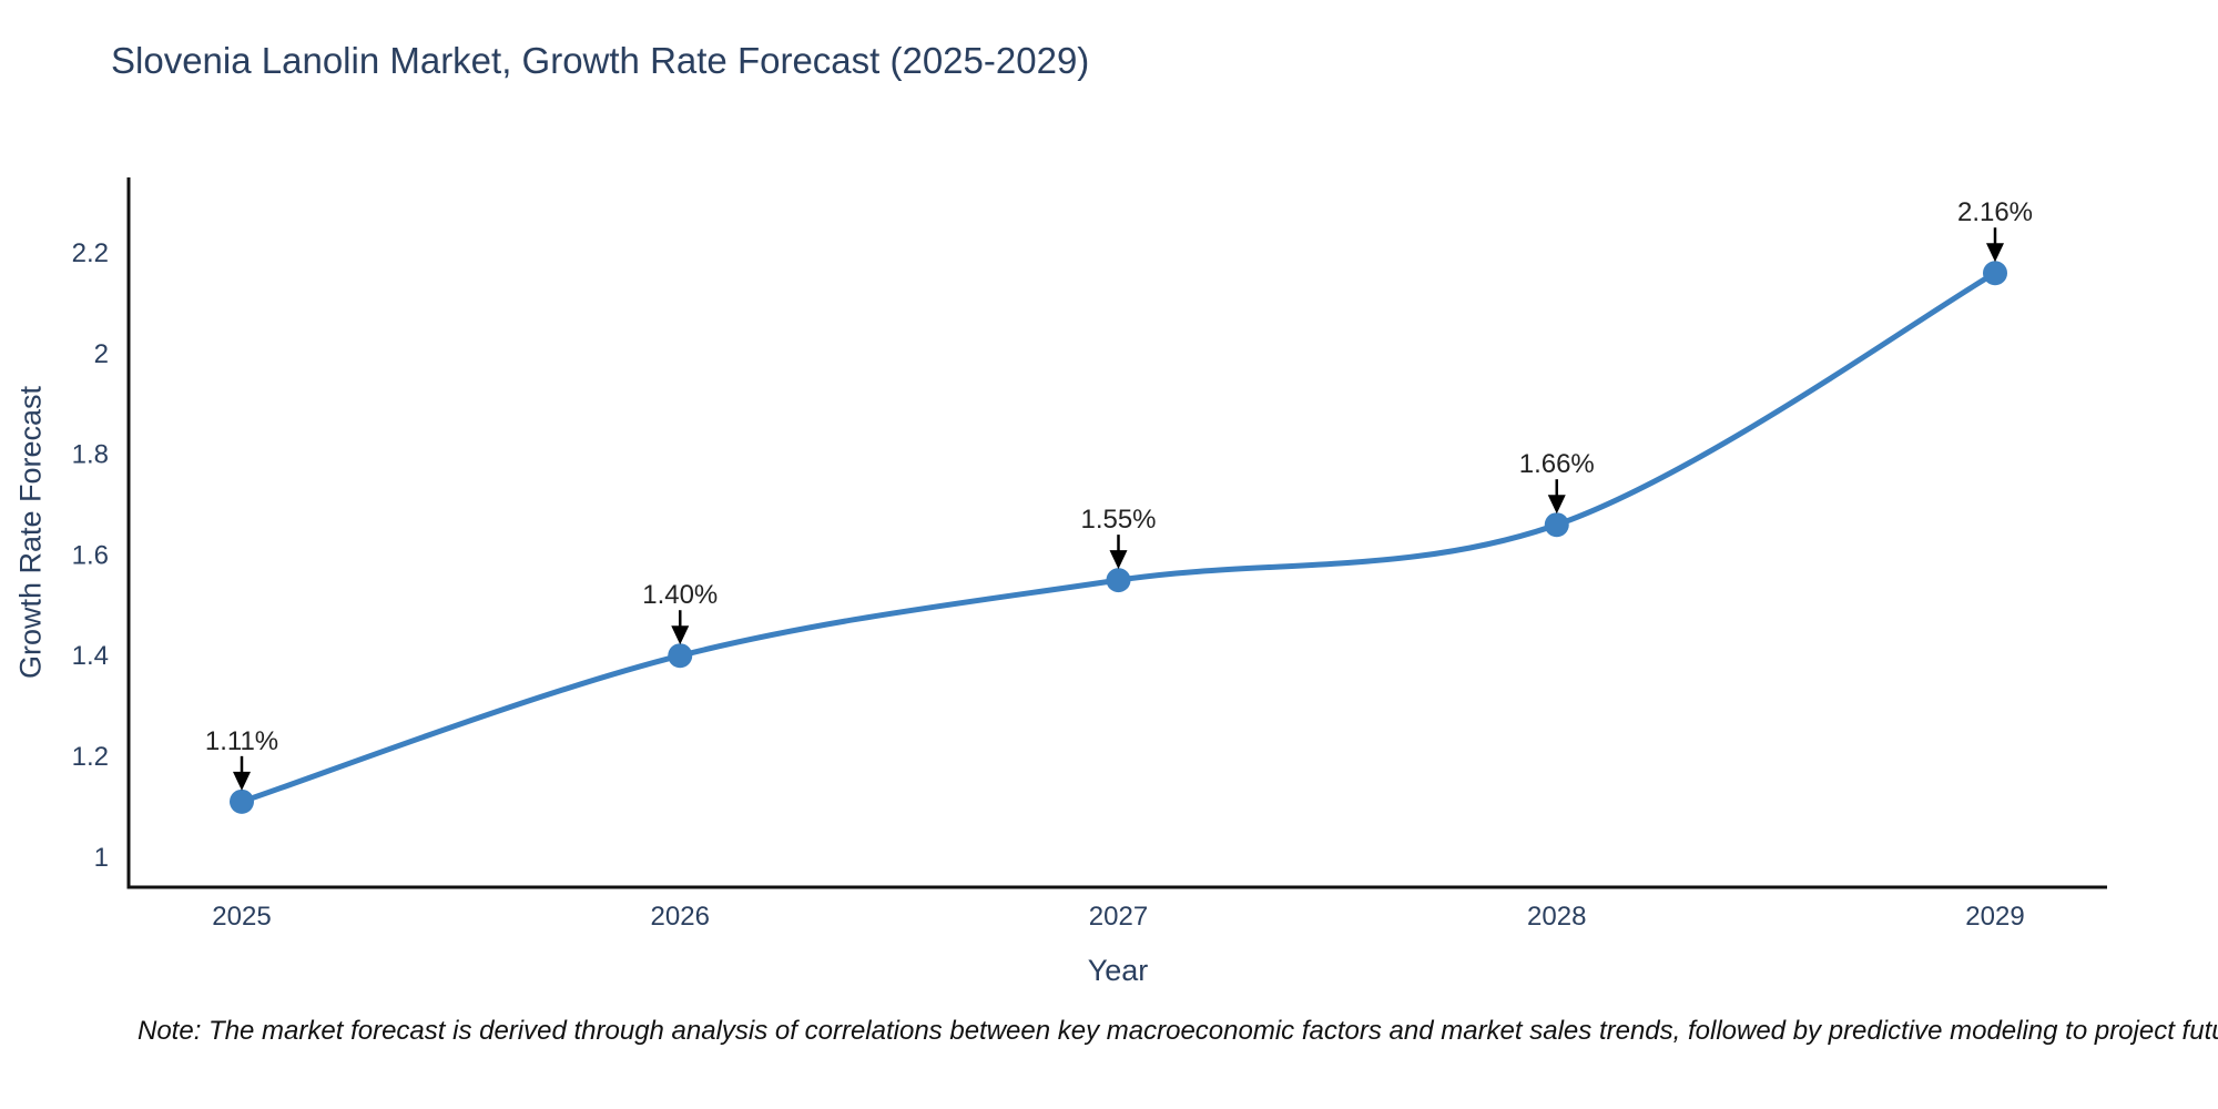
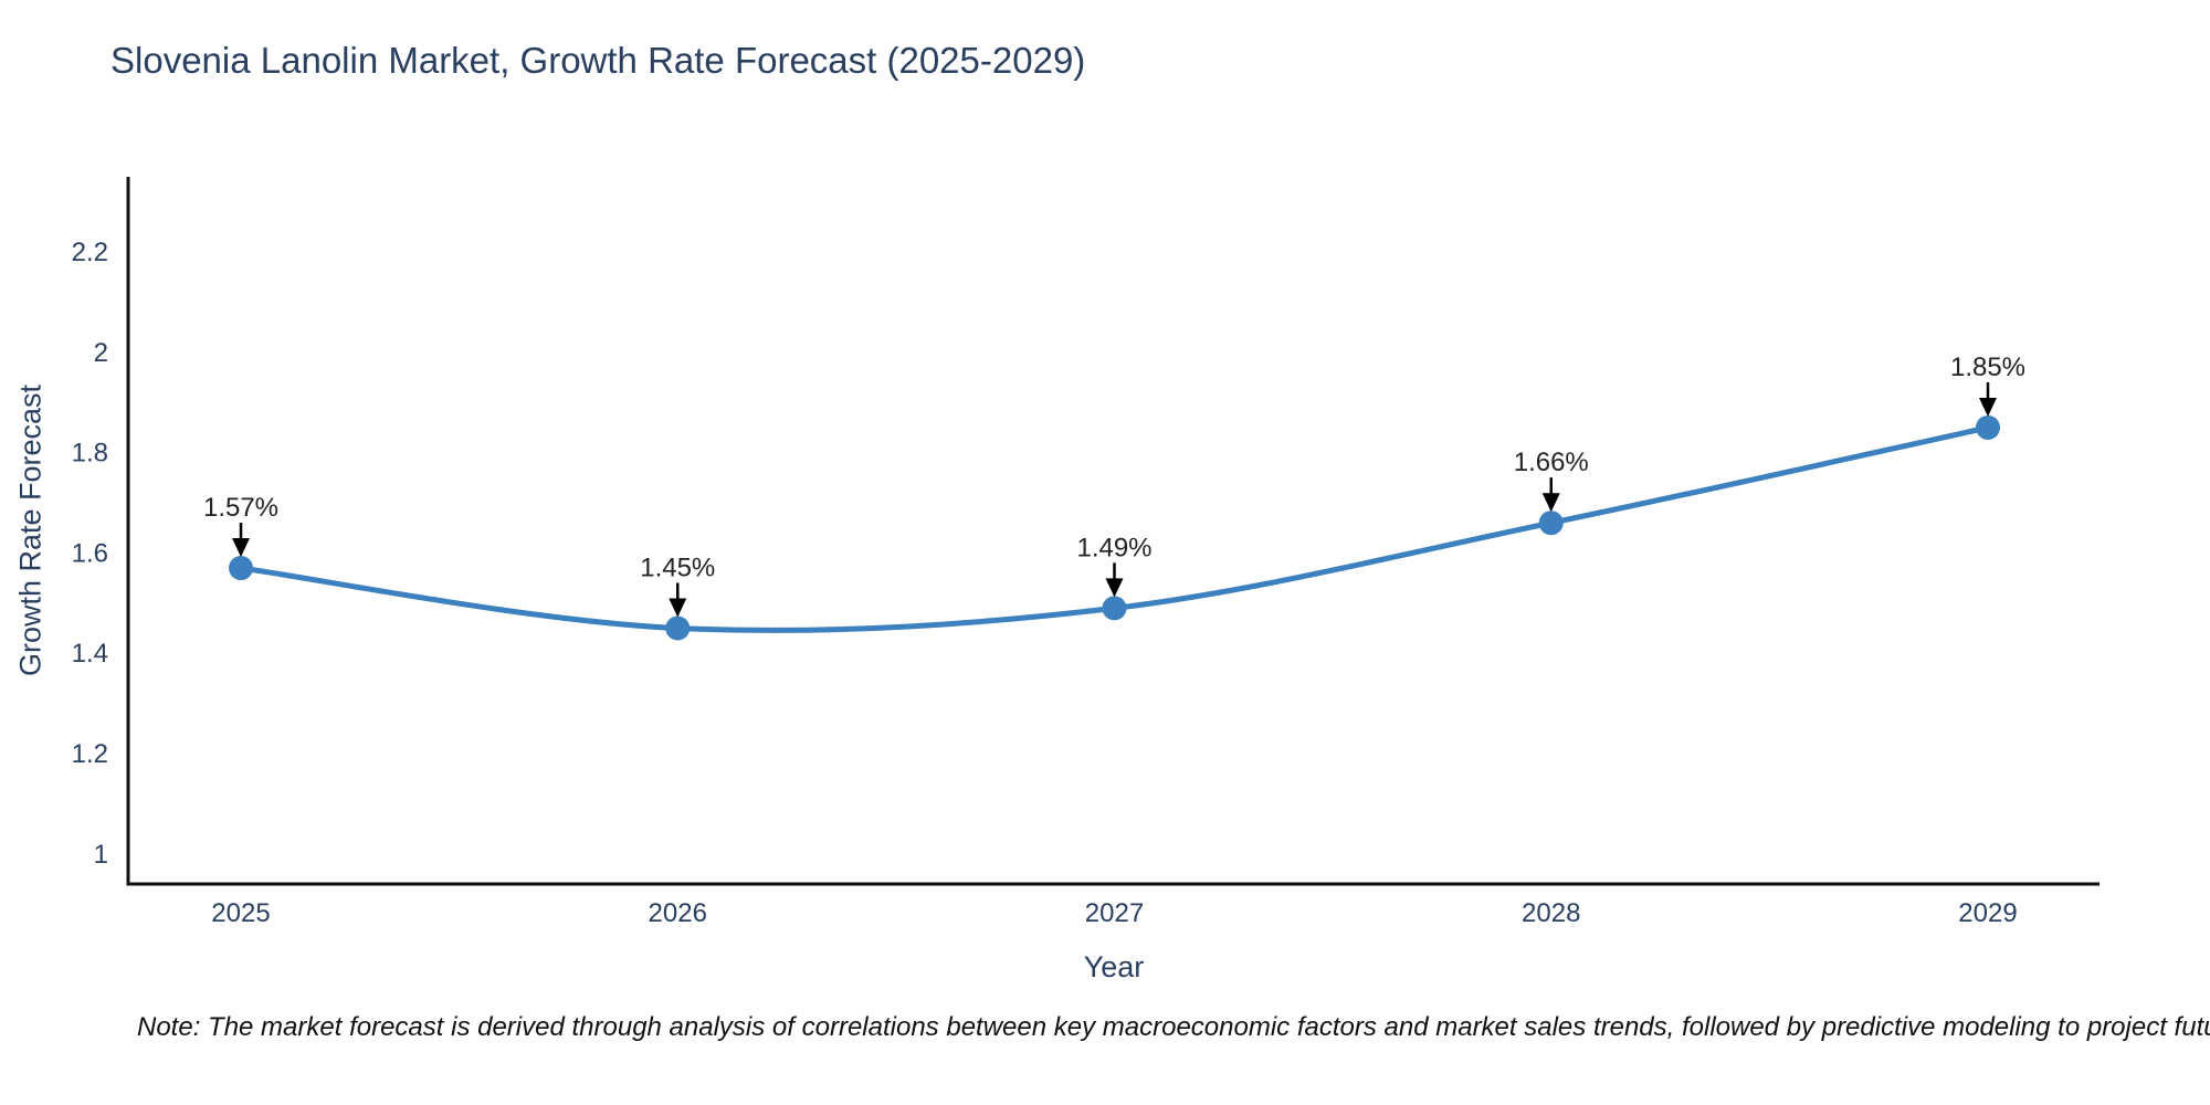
2025: 1.11% -> 1.57%
2026: 1.40% -> 1.45%
2027: 1.55% -> 1.49%
2029: 2.16% -> 1.85%
